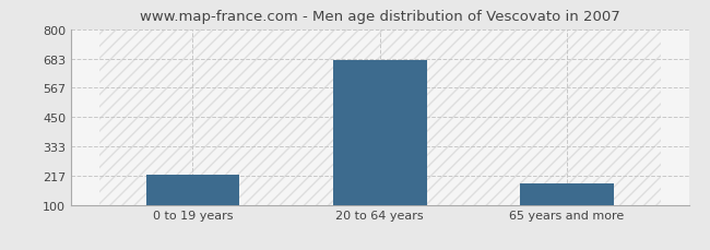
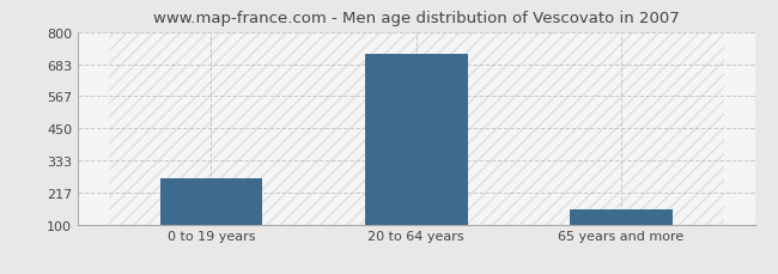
0 to 19 years: 220 -> 270
20 to 64 years: 675 -> 720
65 years and more: 185 -> 153
